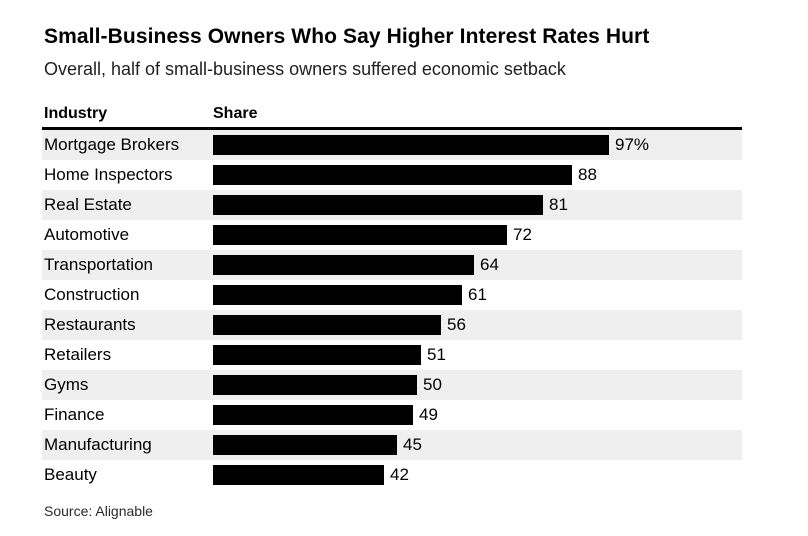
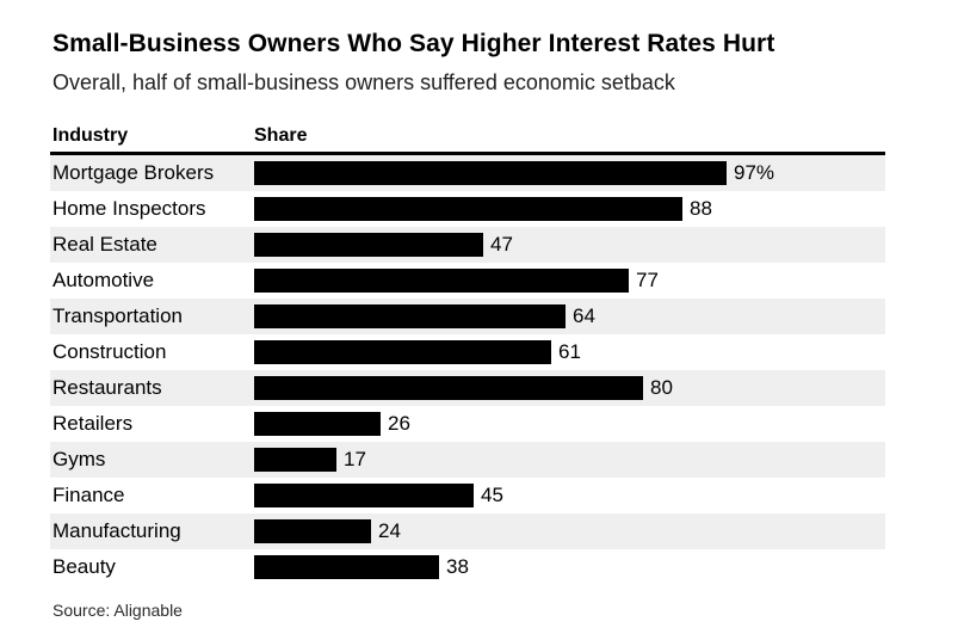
Real Estate: 81 -> 47
Automotive: 72 -> 77
Restaurants: 56 -> 80
Retailers: 51 -> 26
Gyms: 50 -> 17
Finance: 49 -> 45
Manufacturing: 45 -> 24
Beauty: 42 -> 38
